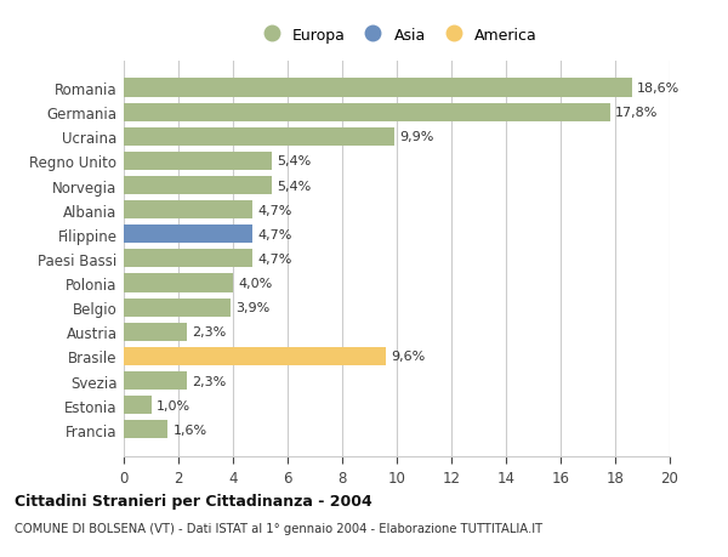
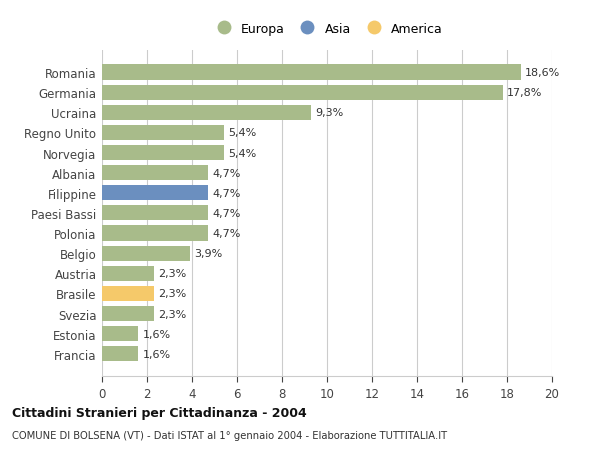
Ucraina: 9,9% -> 9,3%
Polonia: 4,0% -> 4,7%
Brasile: 9,6% -> 2,3%
Estonia: 1,0% -> 1,6%
